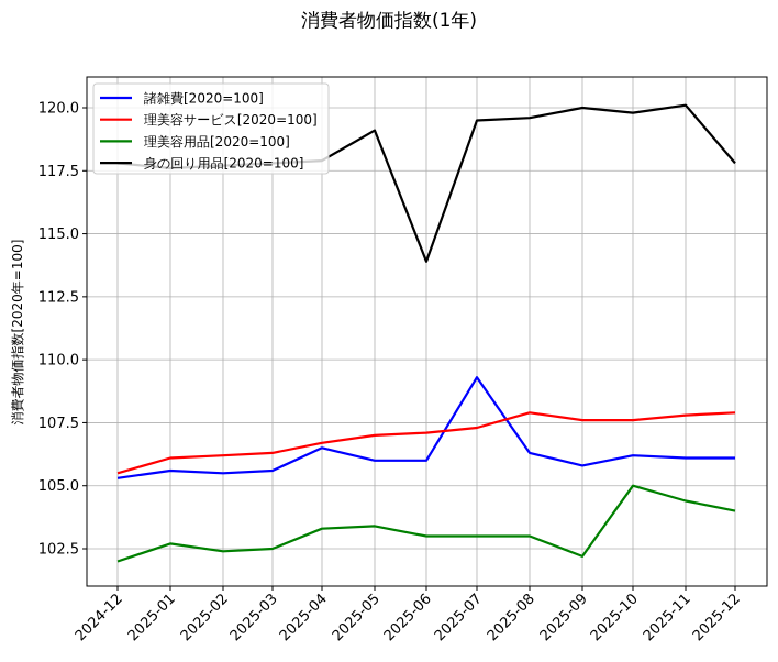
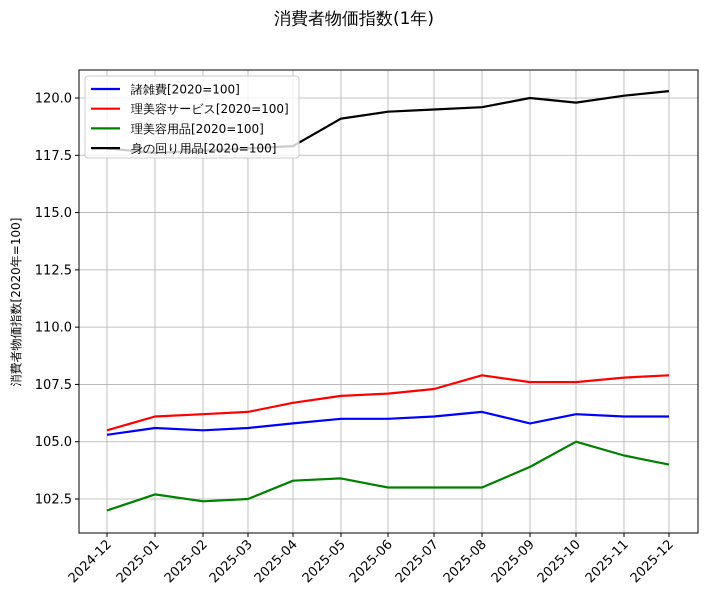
諸雑費[2020=100]/2025-04: 106.5 -> 105.8
身の回り用品[2020=100]/2025-06: 113.9 -> 119.4
諸雑費[2020=100]/2025-07: 109.3 -> 106.1
理美容用品[2020=100]/2025-09: 102.2 -> 103.9
身の回り用品[2020=100]/2025-12: 117.8 -> 120.3
